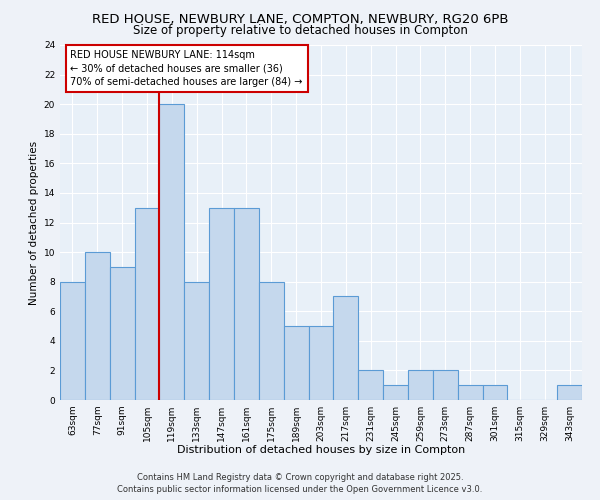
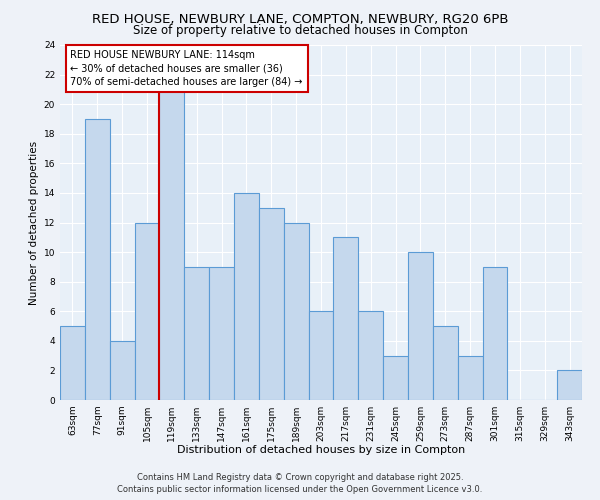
63sqm: 8 -> 5
77sqm: 10 -> 19
91sqm: 9 -> 4
105sqm: 13 -> 12
119sqm: 20 -> 21
133sqm: 8 -> 9
147sqm: 13 -> 9
161sqm: 13 -> 14
175sqm: 8 -> 13
189sqm: 5 -> 12
203sqm: 5 -> 6
217sqm: 7 -> 11
231sqm: 2 -> 6
245sqm: 1 -> 3
259sqm: 2 -> 10
273sqm: 2 -> 5
287sqm: 1 -> 3
301sqm: 1 -> 9
343sqm: 1 -> 2
